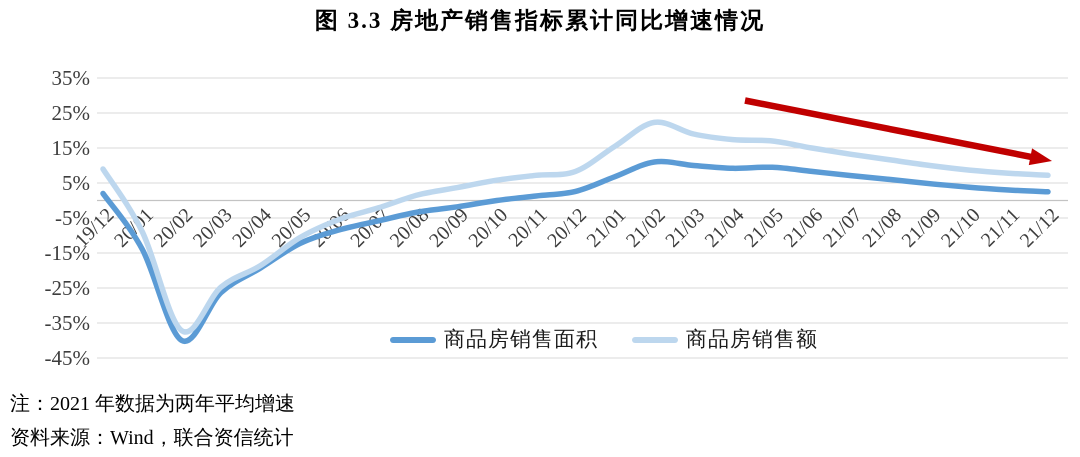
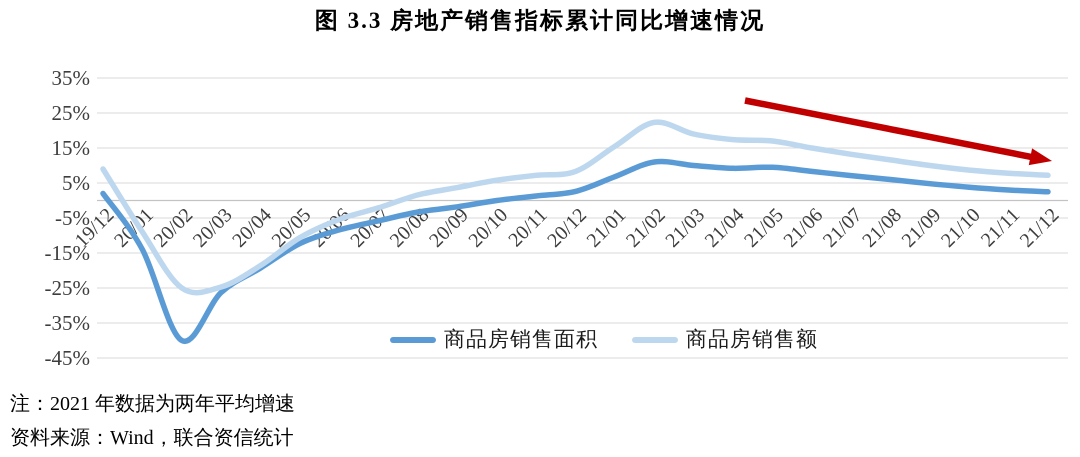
商品房销售额/20/02: -37% -> -25%
